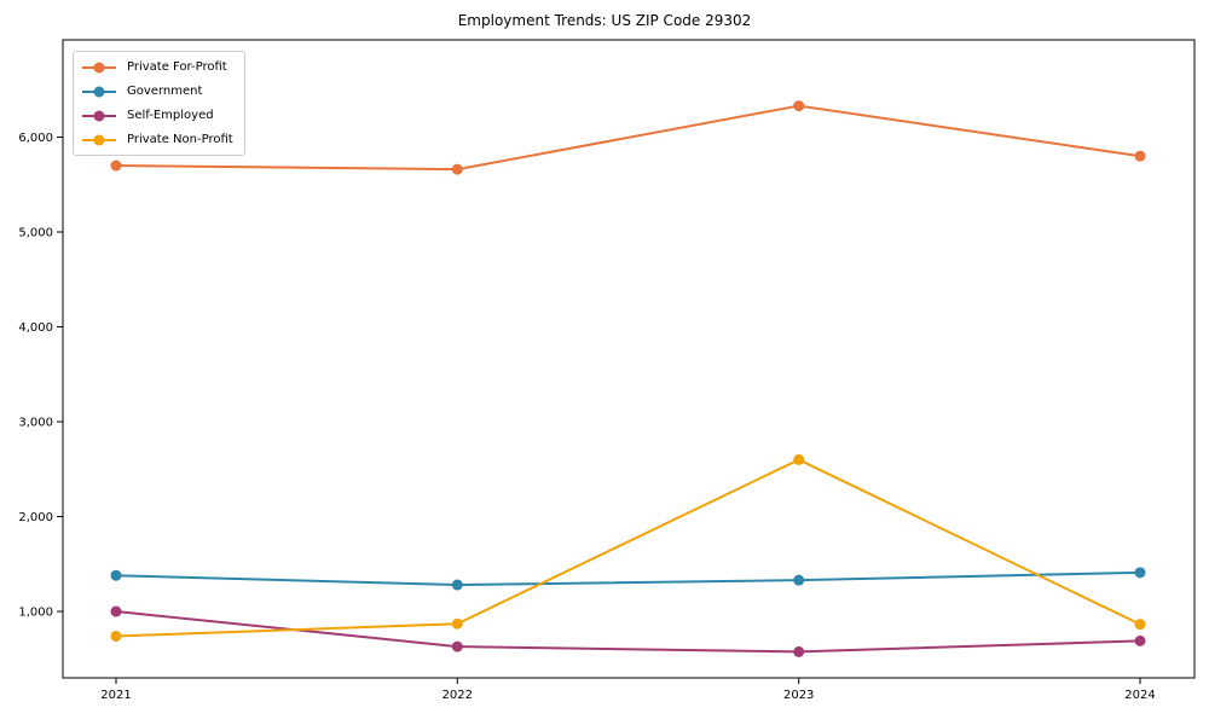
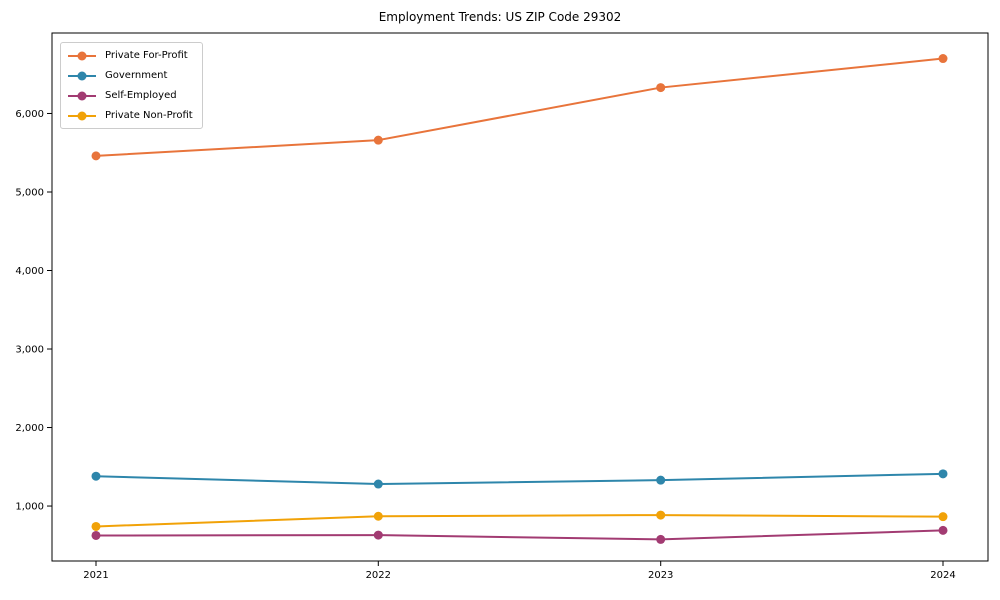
Private For-Profit/2021: 5700 -> 5500
Self-Employed/2021: 1000 -> 600
Private Non-Profit/2023: 2600 -> 900
Private For-Profit/2024: 5800 -> 6700
